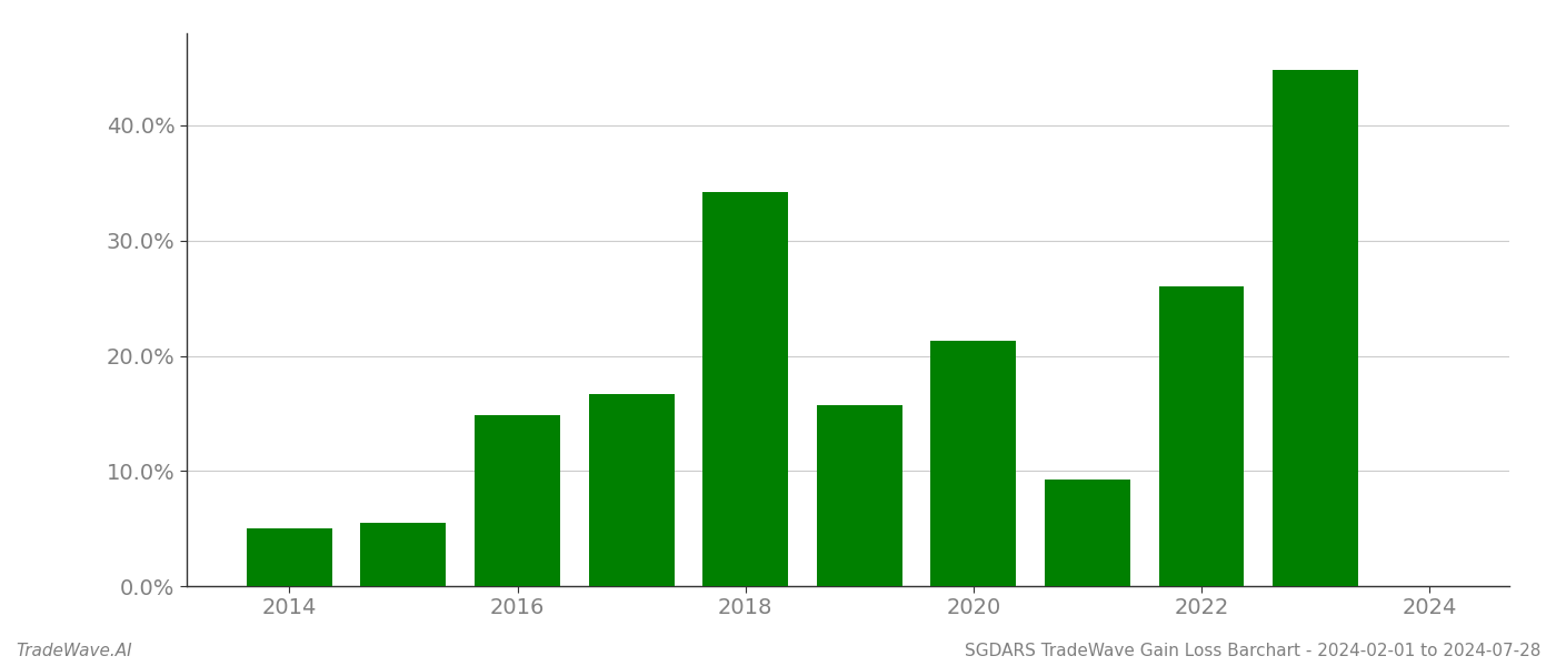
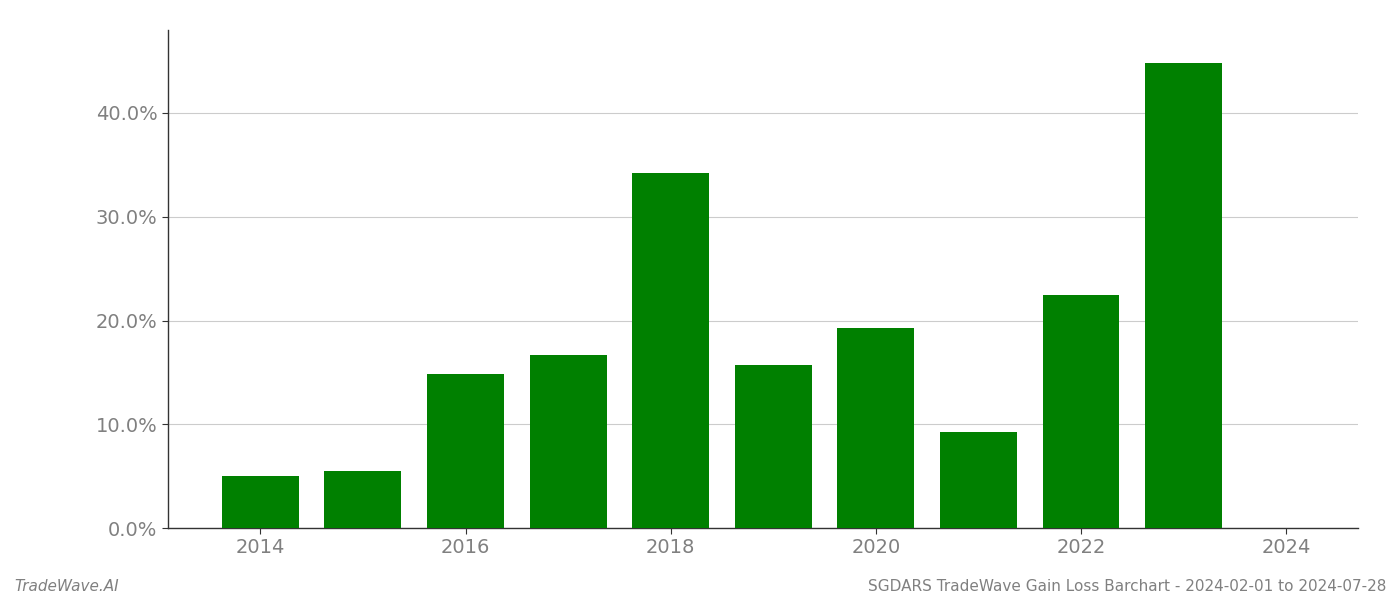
2020: 21.3% -> 19.3%
2022: 26.0% -> 22.5%
